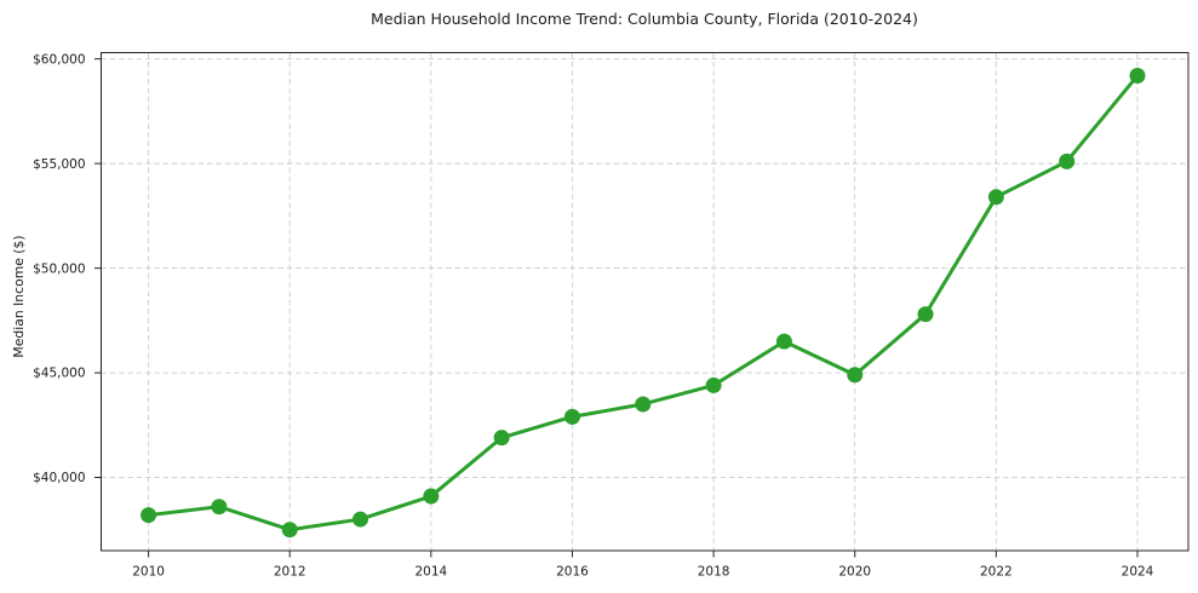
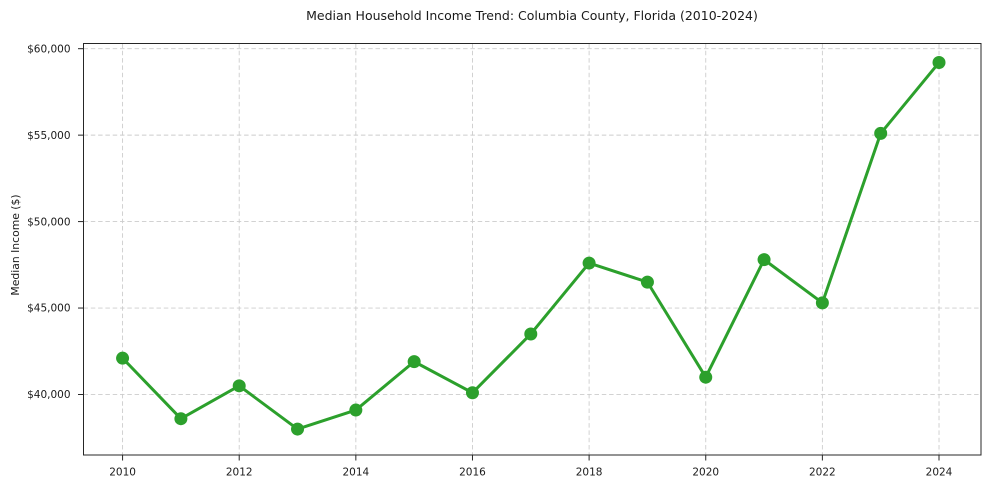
2010: $38200 -> $42100
2012: $37500 -> $40500
2016: $42900 -> $40100
2018: $44400 -> $47600
2020: $44900 -> $41000
2022: $53400 -> $45300
